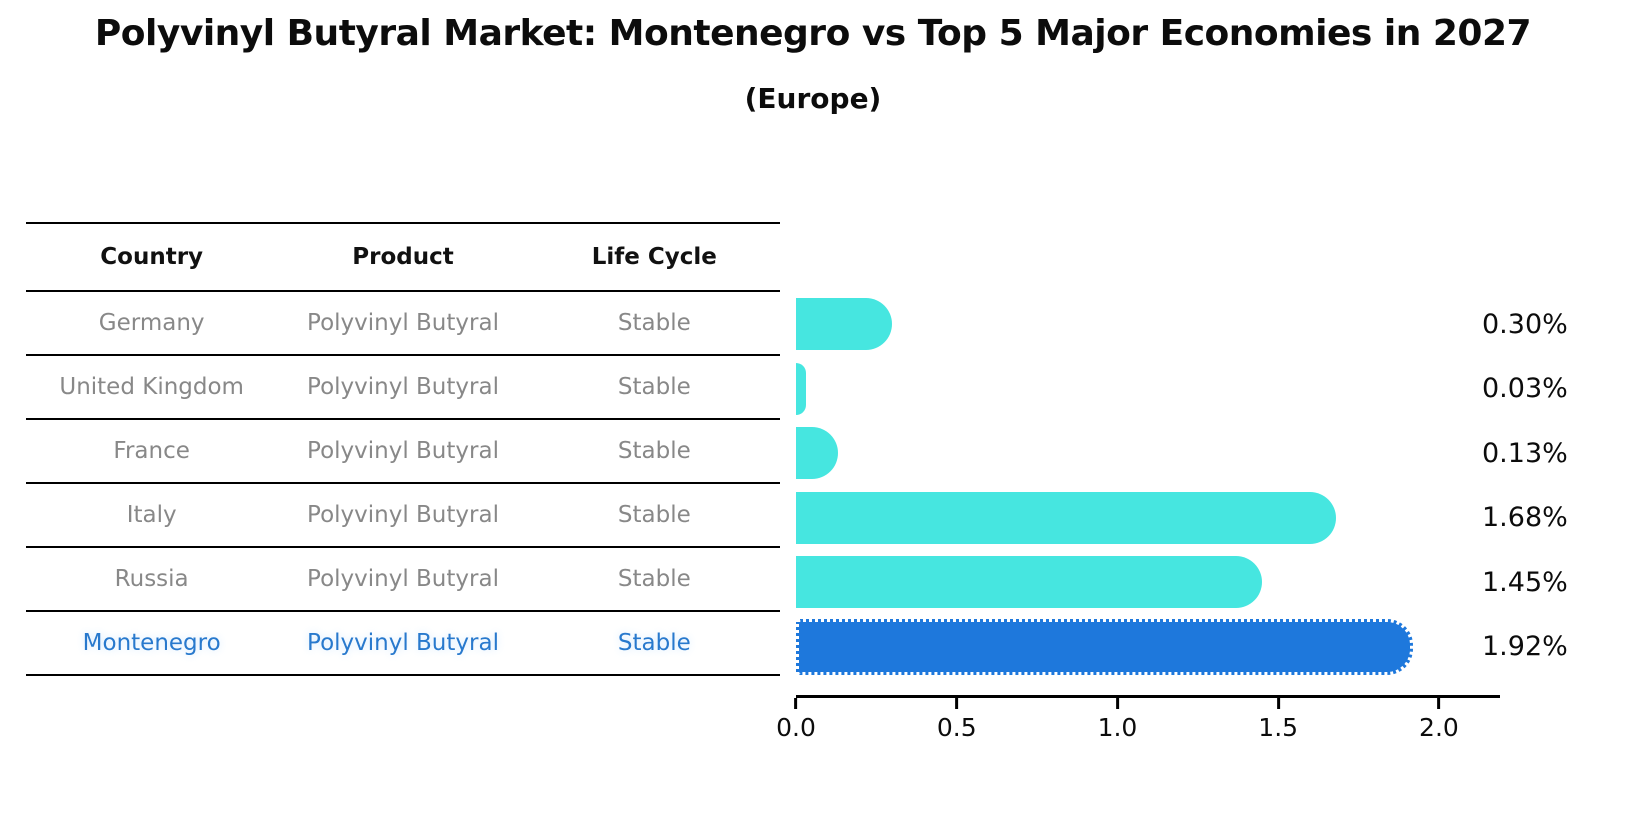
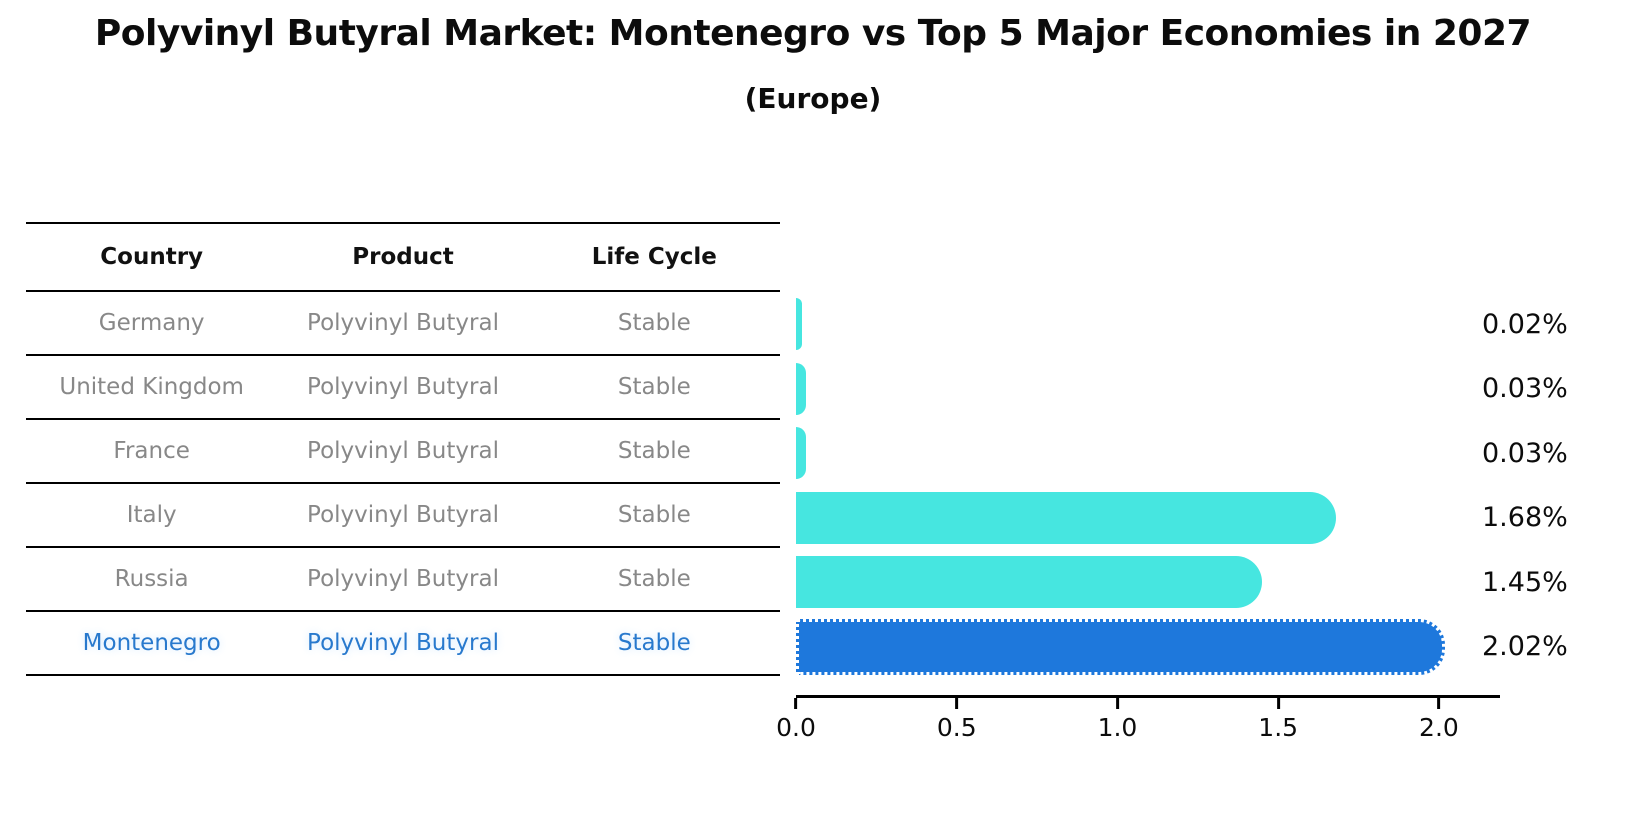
Germany: 0.30% -> 0.02%
France: 0.13% -> 0.03%
Montenegro: 1.92% -> 2.02%
